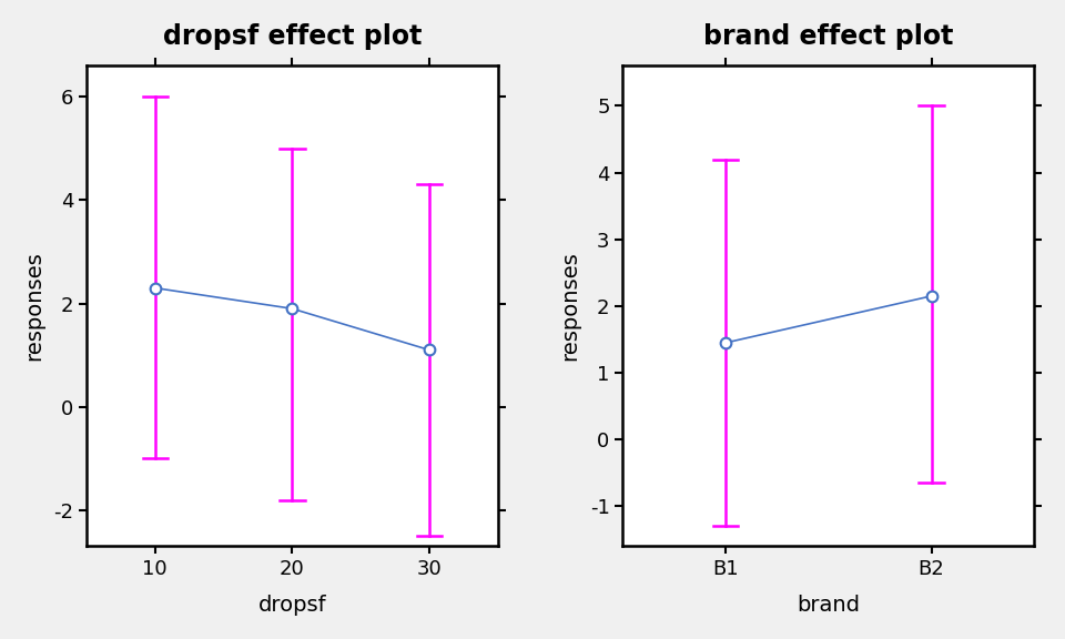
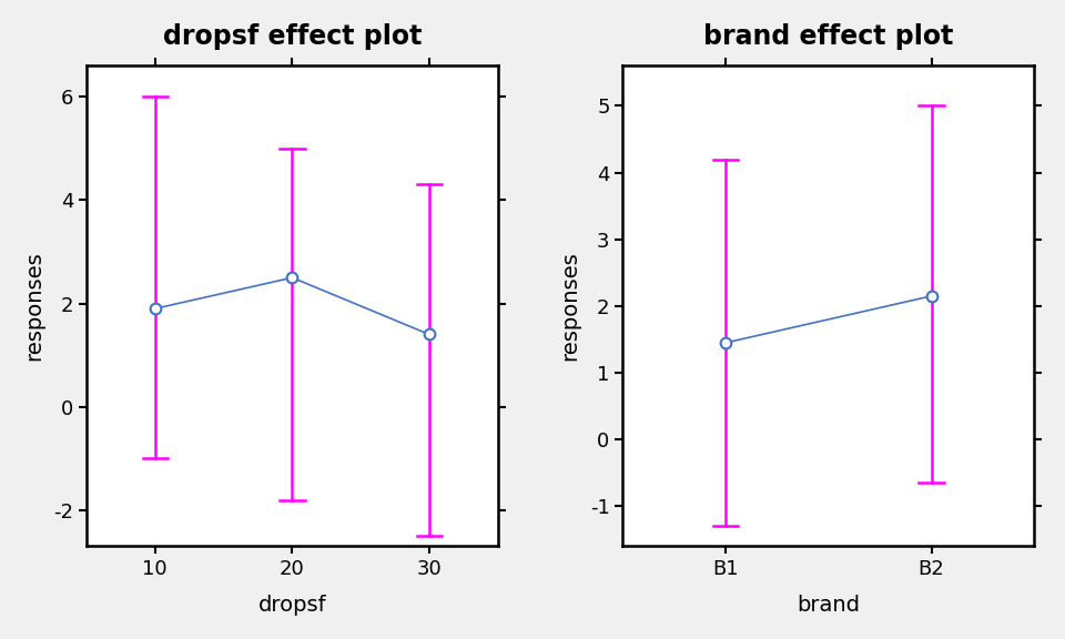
10: 2.3 -> 1.9
20: 1.9 -> 2.5
30: 1.1 -> 1.4
